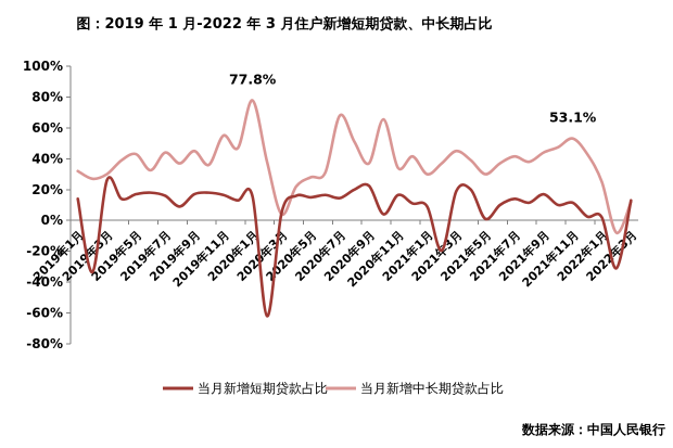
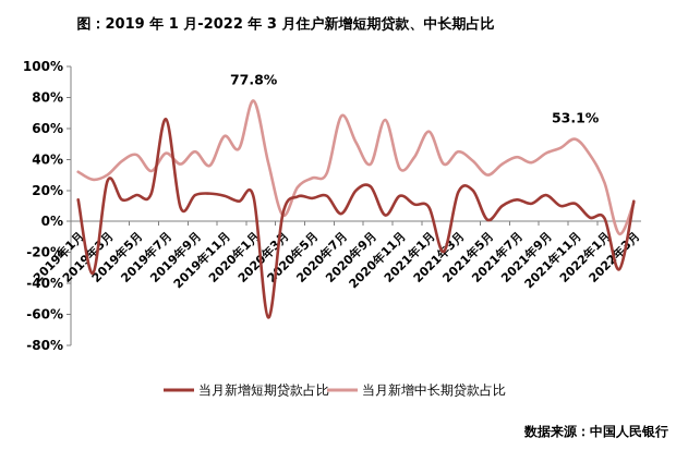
当月新增短期贷款占比/2019年7月: 16% -> 66%
当月新增短期贷款占比/2020年7月: 14% -> 5%
当月新增中长期贷款占比/2021年1月: 30% -> 58%
